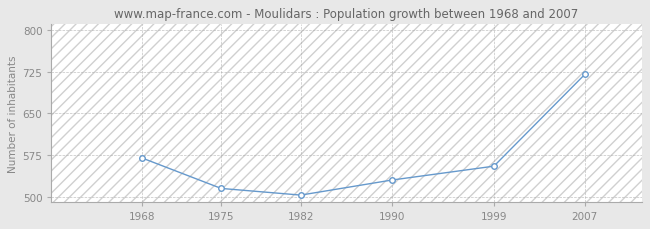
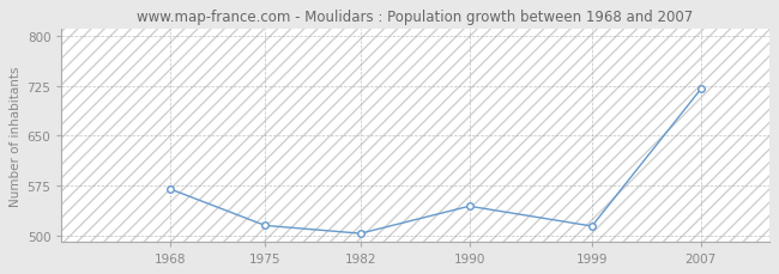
1990: 530 -> 544
1999: 555 -> 514
